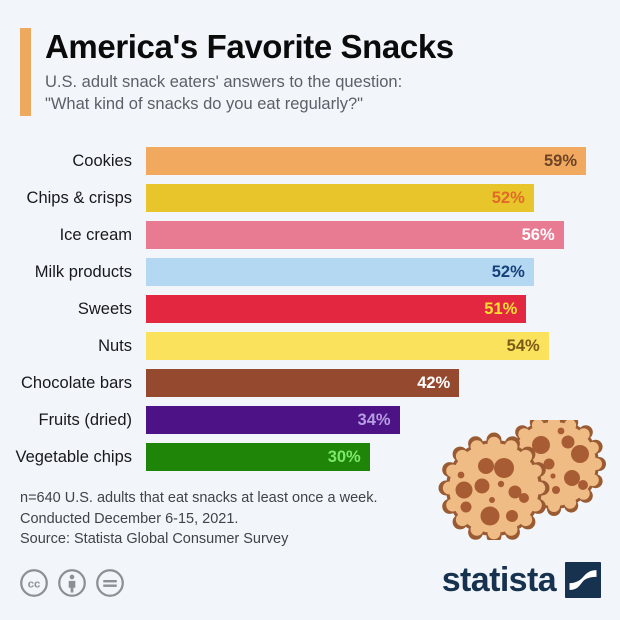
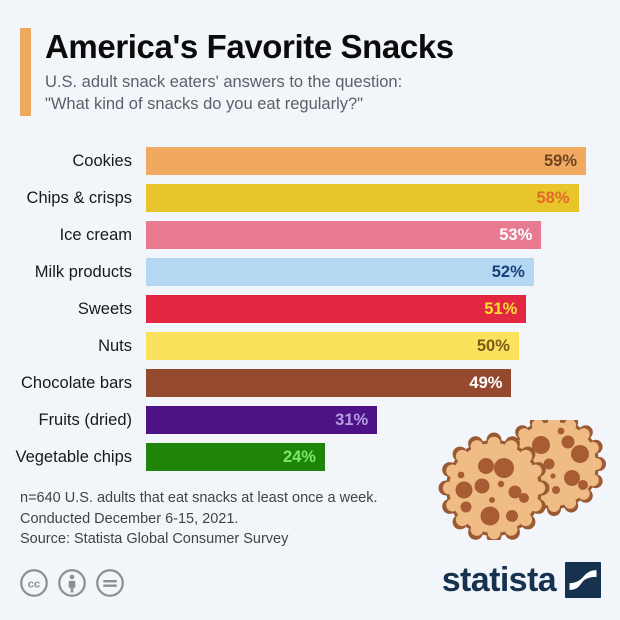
Chips & crisps: 52% -> 58%
Ice cream: 56% -> 53%
Nuts: 54% -> 50%
Chocolate bars: 42% -> 49%
Fruits (dried): 34% -> 31%
Vegetable chips: 30% -> 24%
